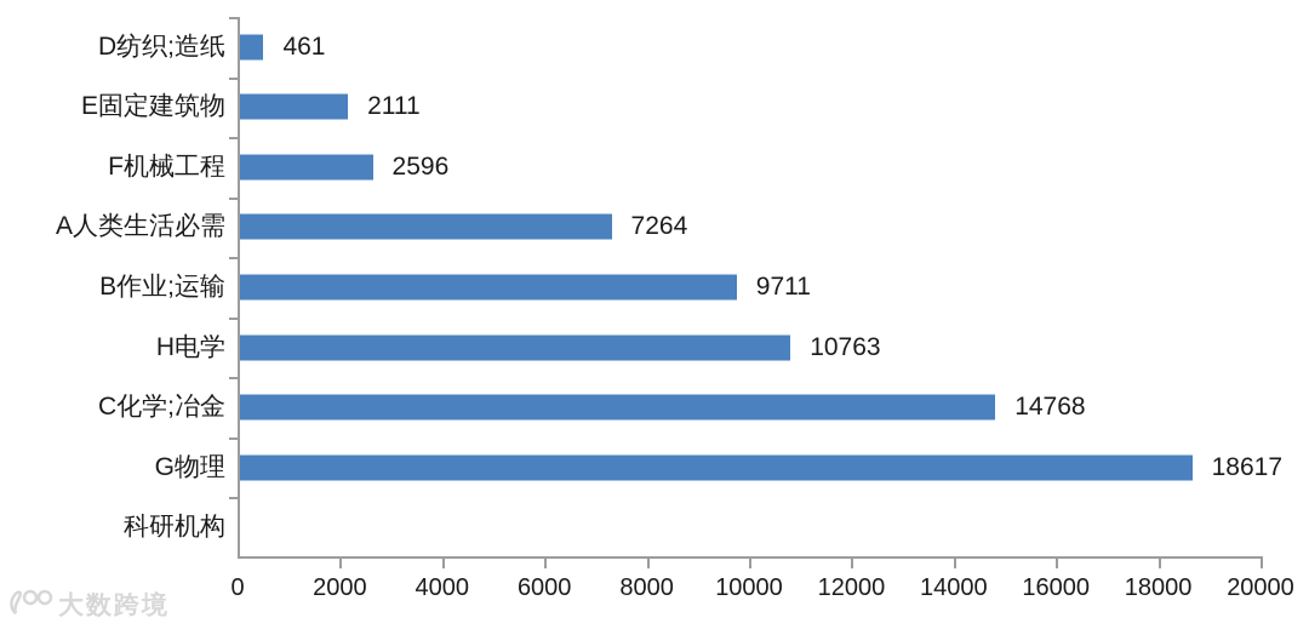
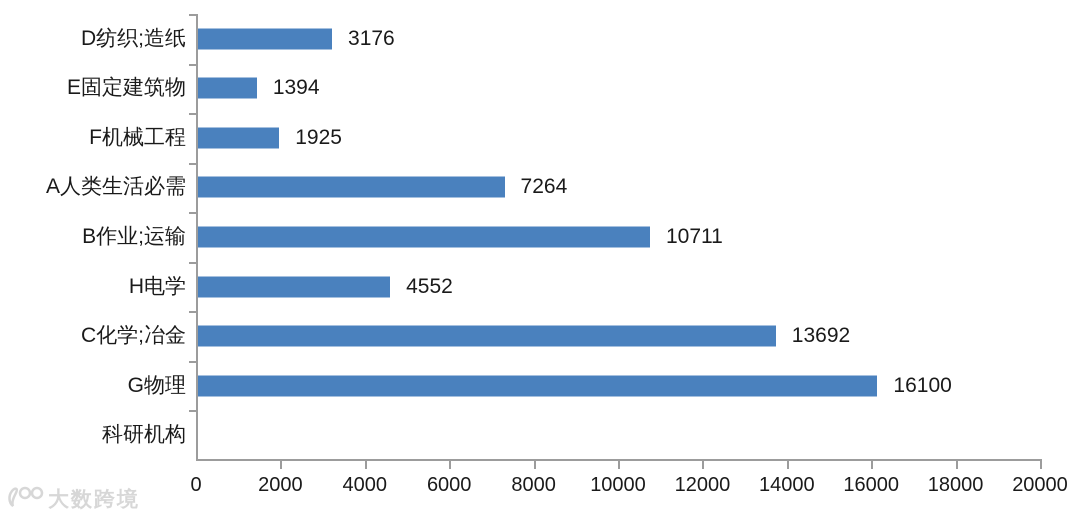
D纺织;造纸: 461 -> 3176
E固定建筑物: 2111 -> 1394
F机械工程: 2596 -> 1925
B作业;运输: 9711 -> 10711
H电学: 10763 -> 4552
C化学;冶金: 14768 -> 13692
G物理: 18617 -> 16100
